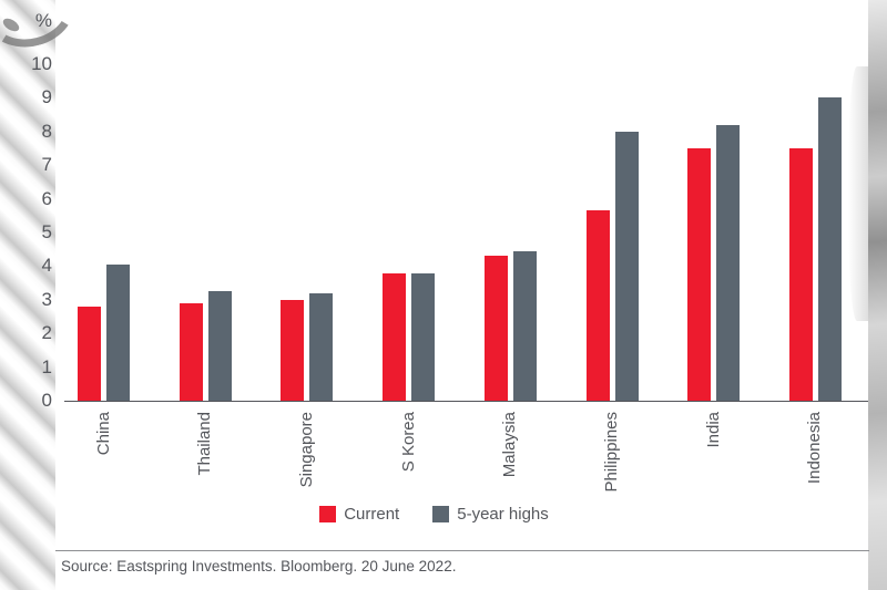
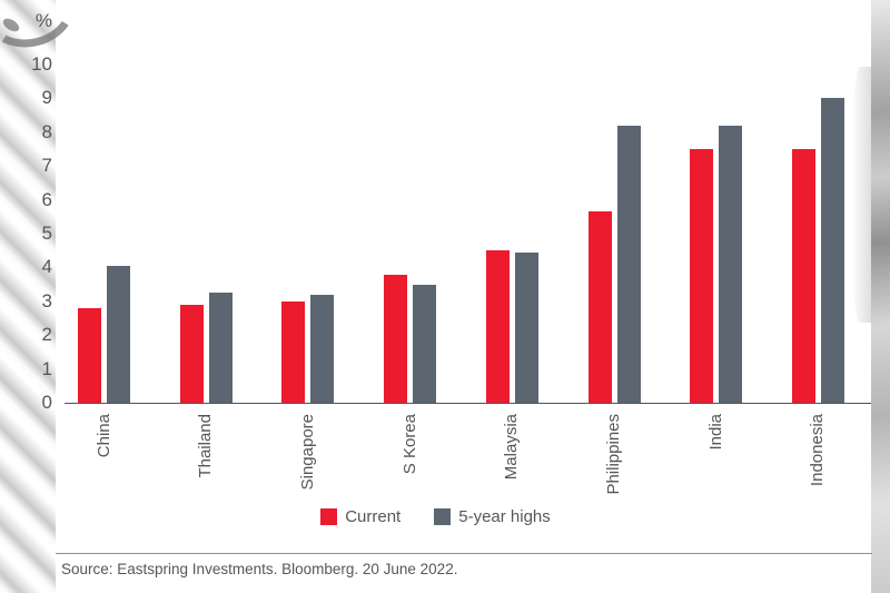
5-year highs/S Korea: 3.8 -> 3.5
Current/Malaysia: 4.3 -> 4.5
5-year highs/Philippines: 8.0 -> 8.2
